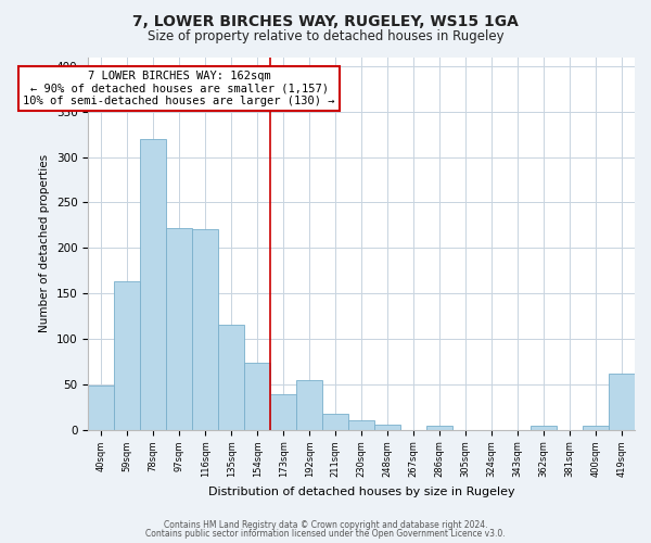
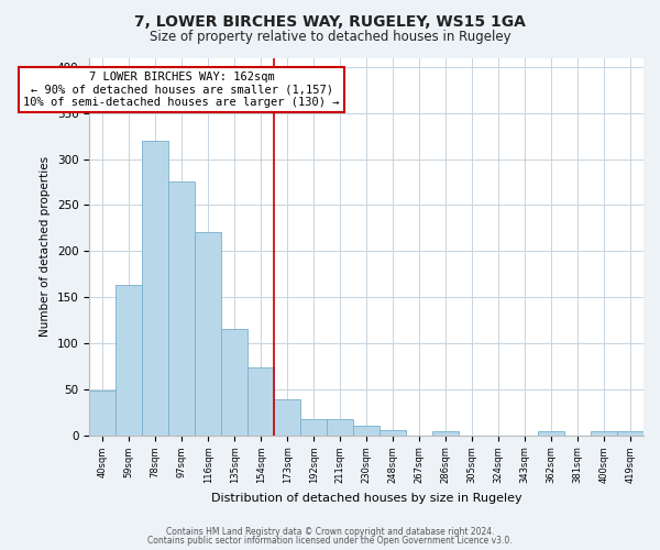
97sqm: 222 -> 276
192sqm: 54 -> 18
419sqm: 62 -> 4
